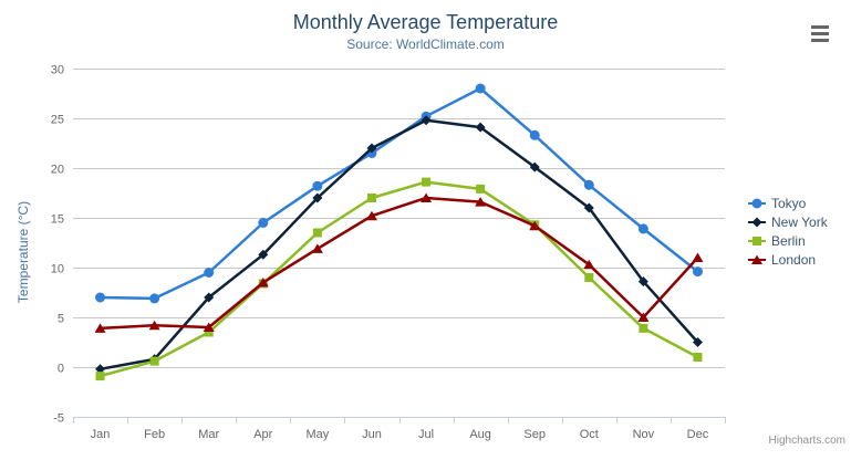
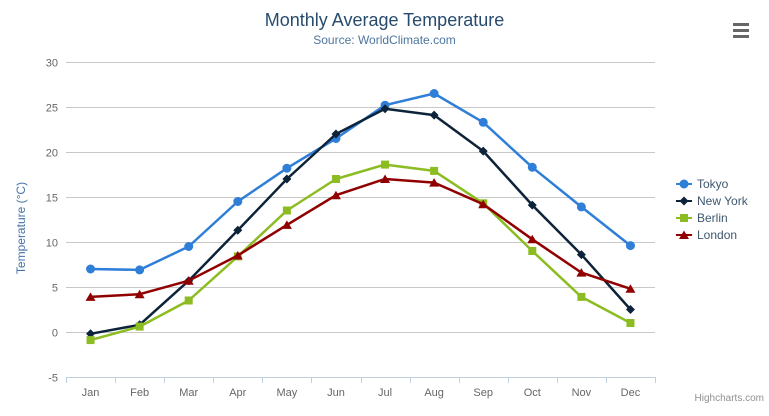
New York/Mar: 7 -> 6
London/Mar: 4 -> 6
Tokyo/Aug: 28 -> 26
New York/Oct: 16 -> 14
London/Nov: 5 -> 7
London/Dec: 11 -> 5
